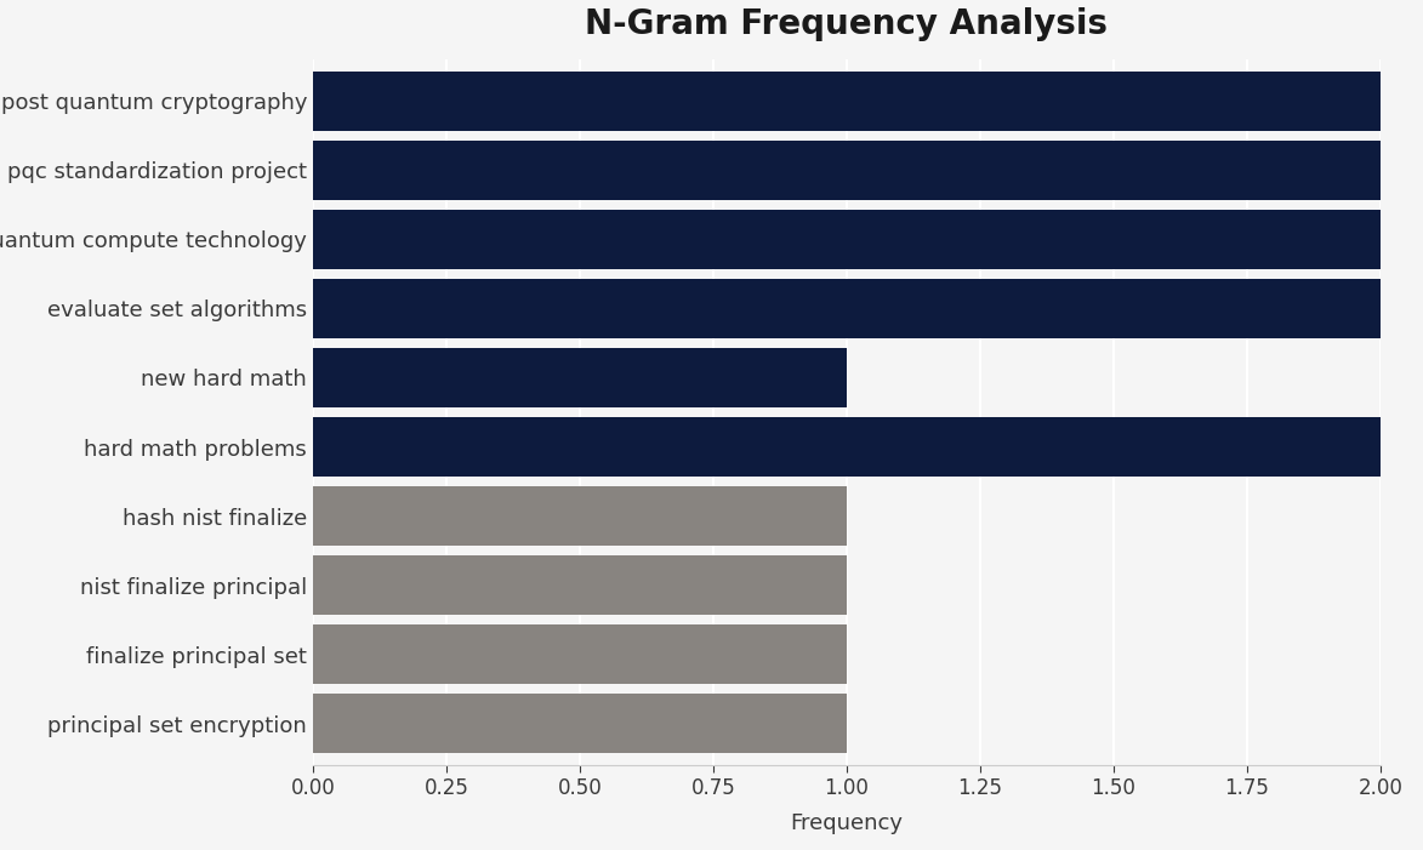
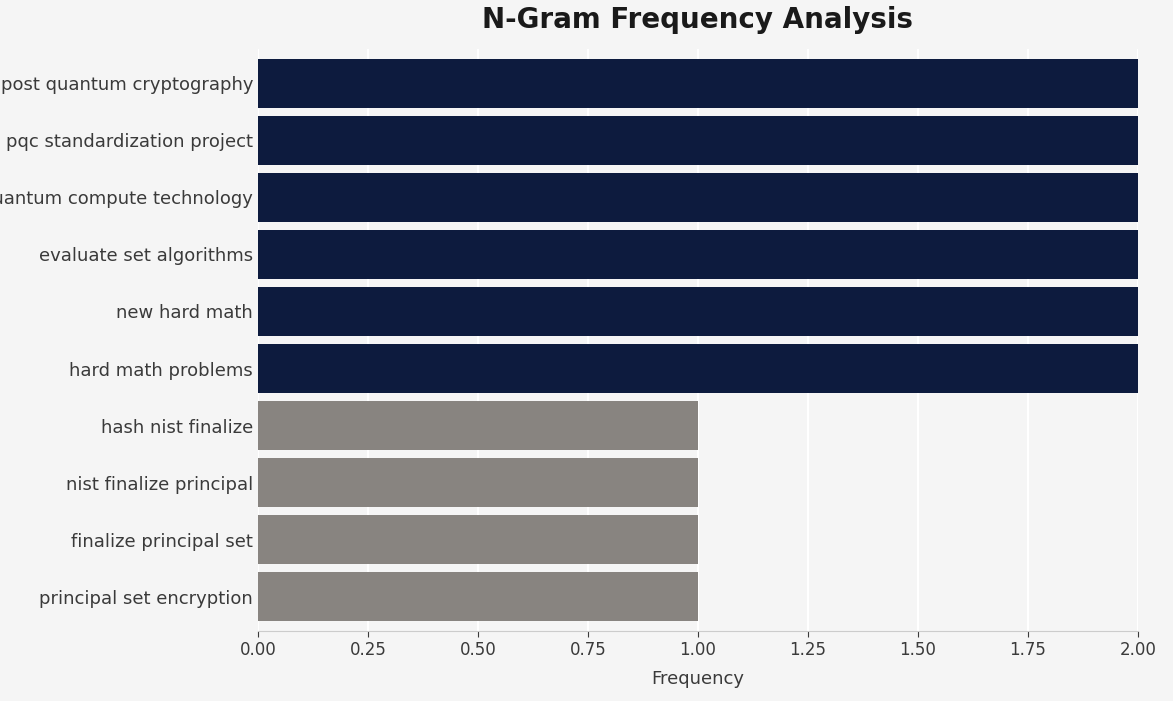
new hard math: 1 -> 2
